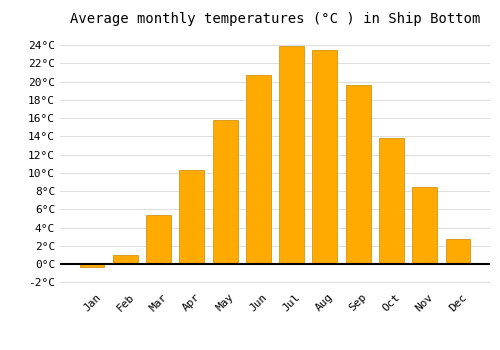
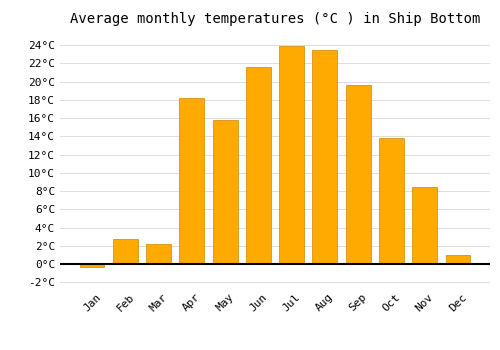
Feb: 1.0°C -> 2.8°C
Mar: 5.4°C -> 2.2°C
Apr: 10.3°C -> 18.2°C
Jun: 20.7°C -> 21.6°C
Dec: 2.8°C -> 1.0°C
